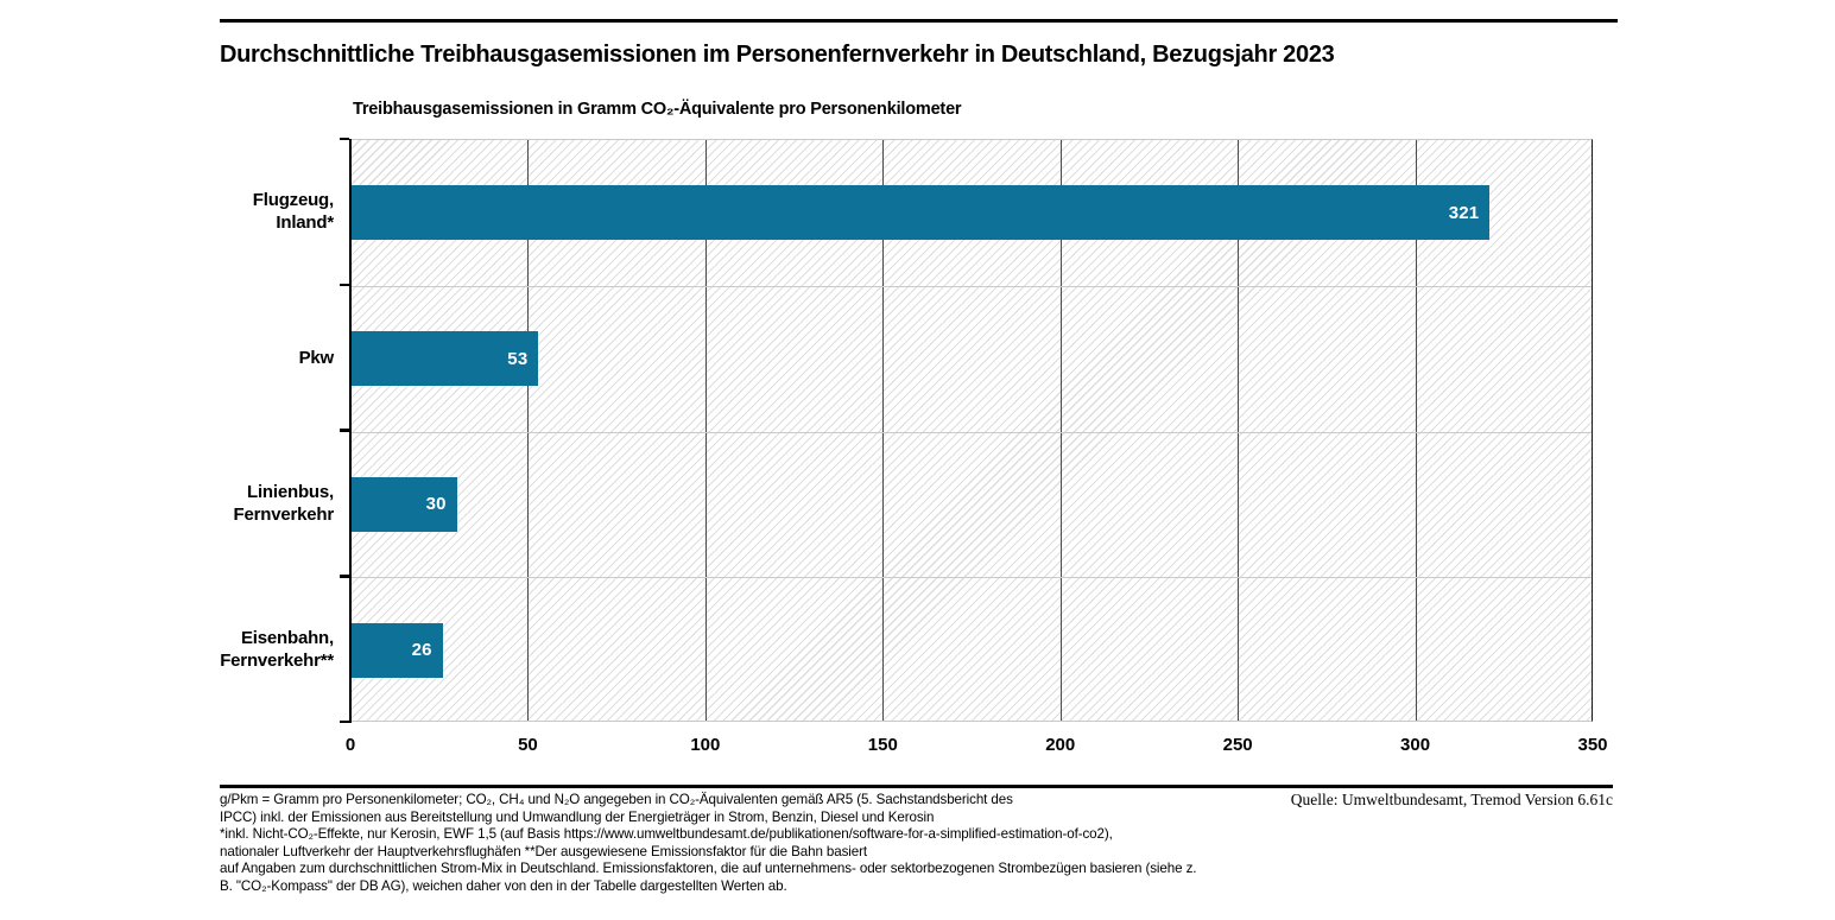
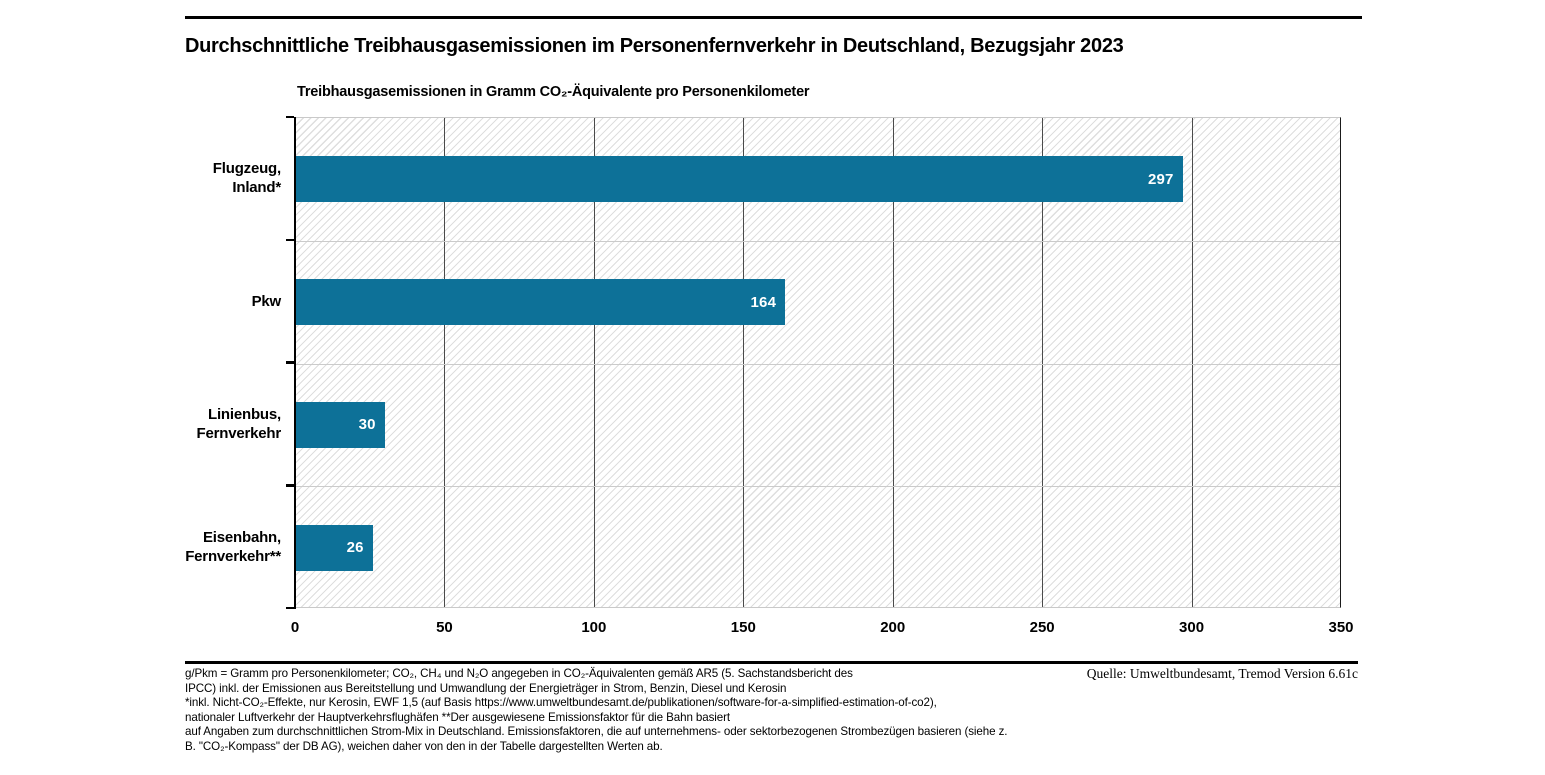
Flugzeug, Inland*: 321 -> 297
Pkw: 53 -> 164
